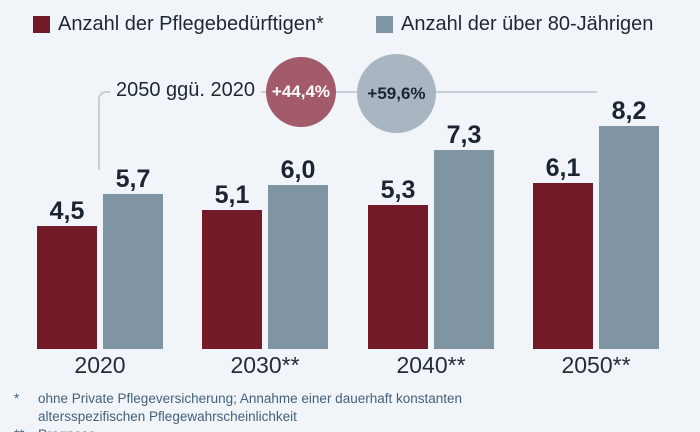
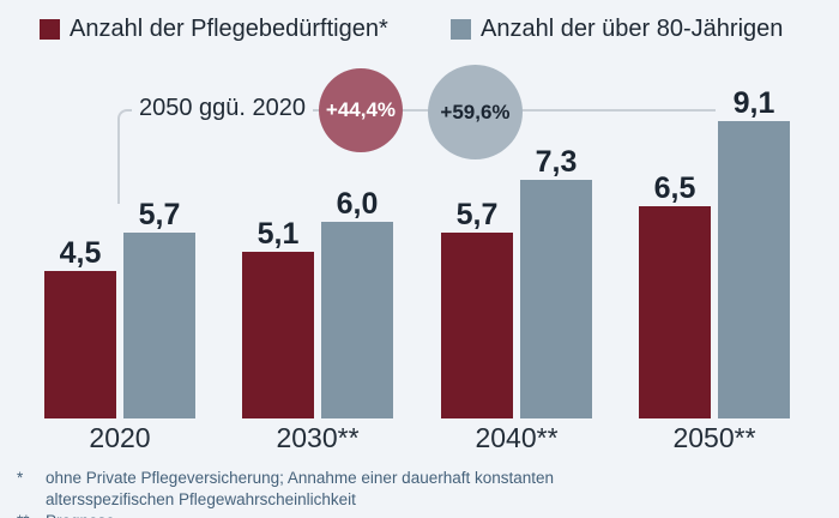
Anzahl der Pflegebedürftigen*/2040**: 5,3 -> 5,7
Anzahl der Pflegebedürftigen*/2050**: 6,1 -> 6,5
Anzahl der über 80-Jährigen/2050**: 8,2 -> 9,1
